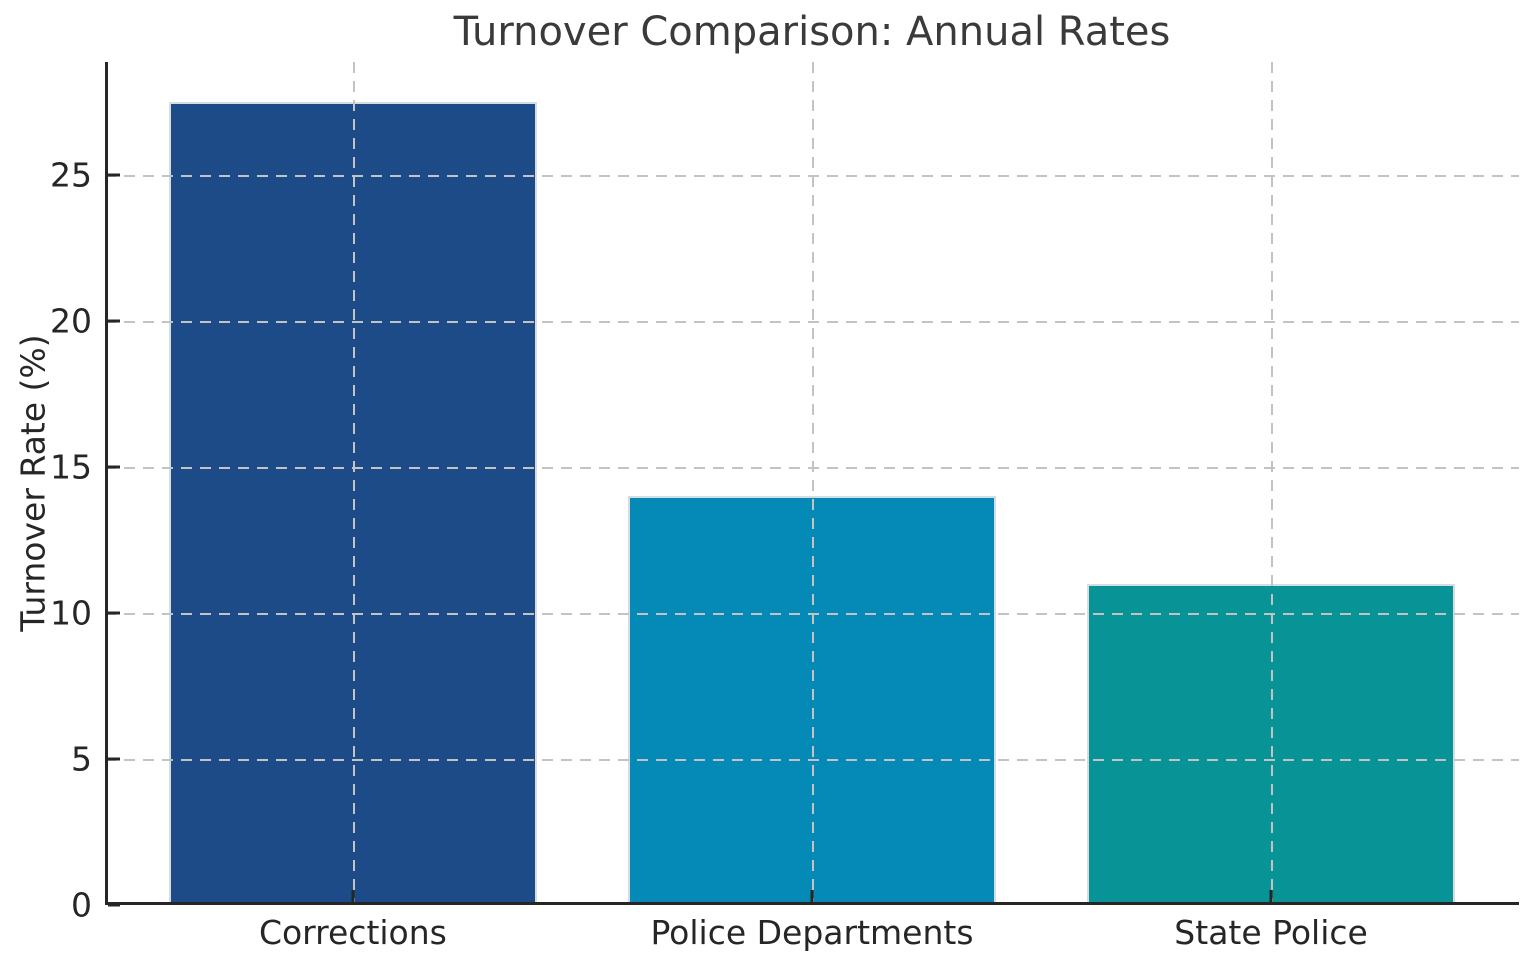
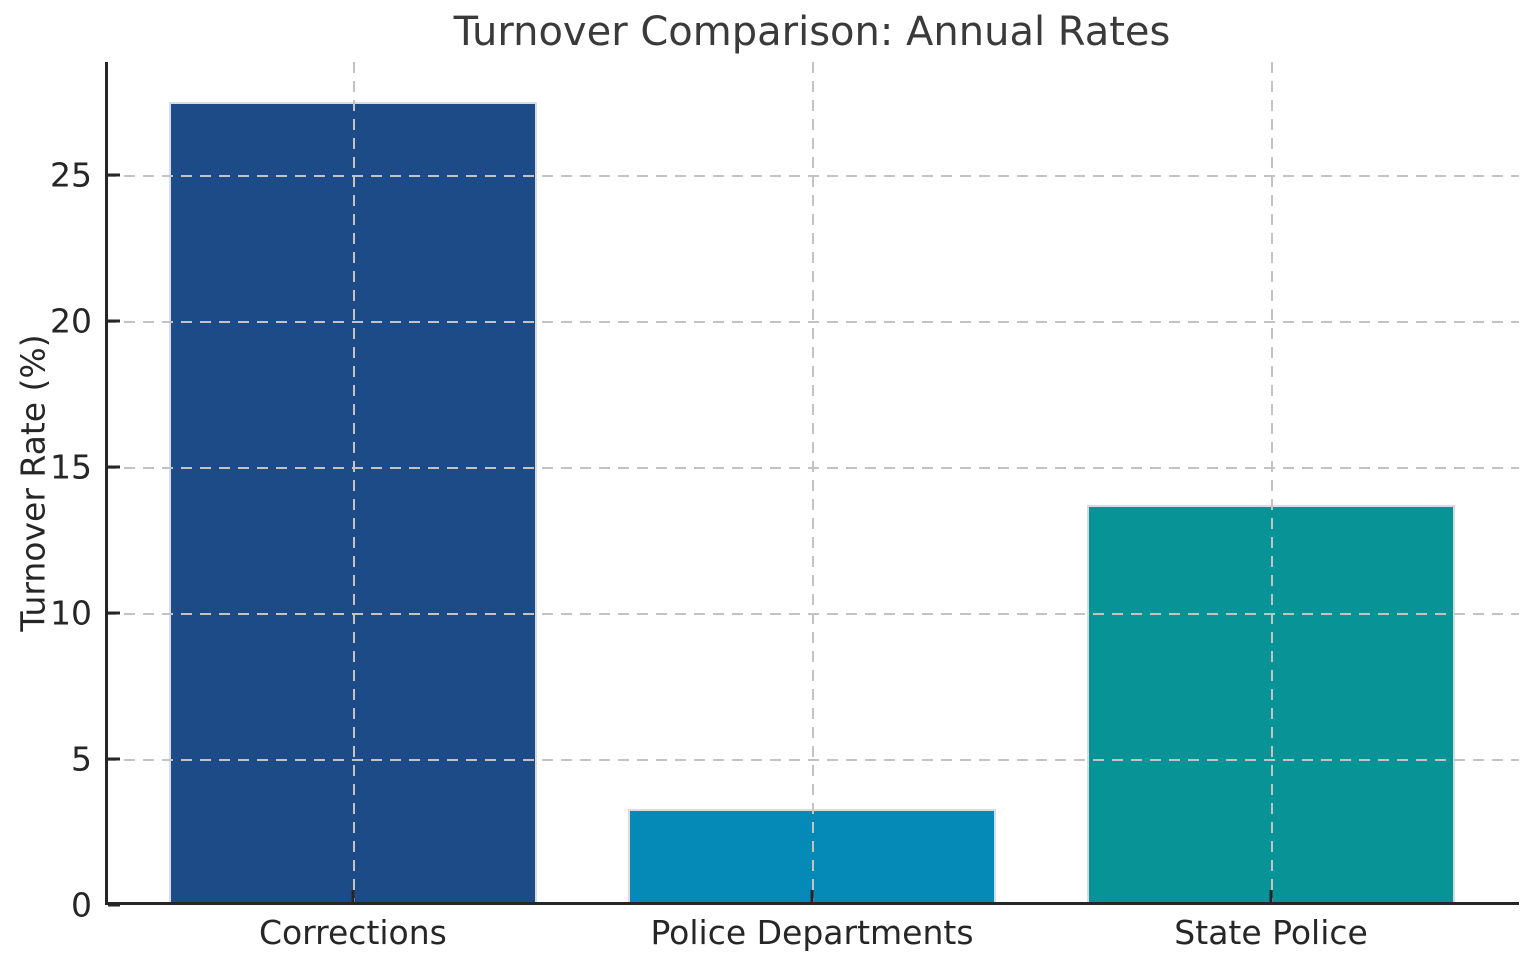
Police Departments: 14.0 -> 3.3
State Police: 11.0 -> 13.7
